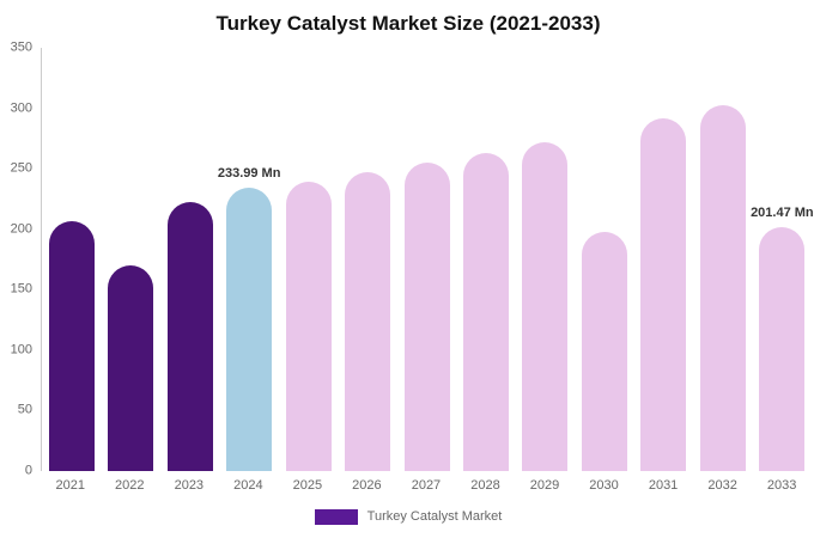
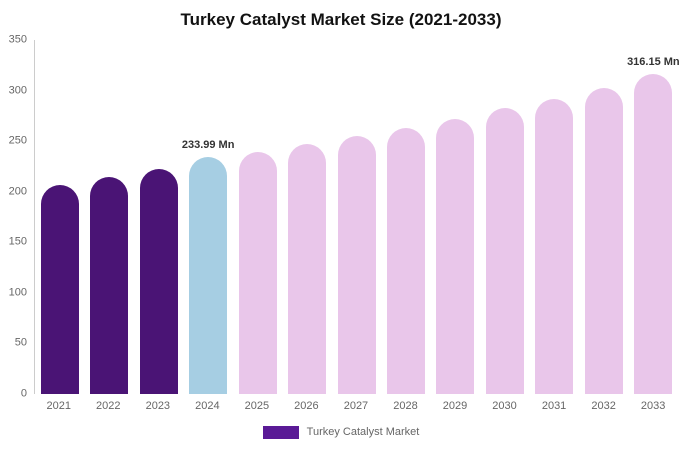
2022: 170 -> 215
2030: 198 -> 283
2033: 201.47 -> 316.15
